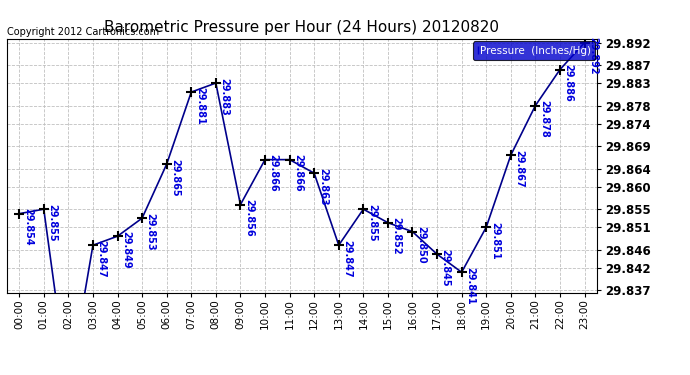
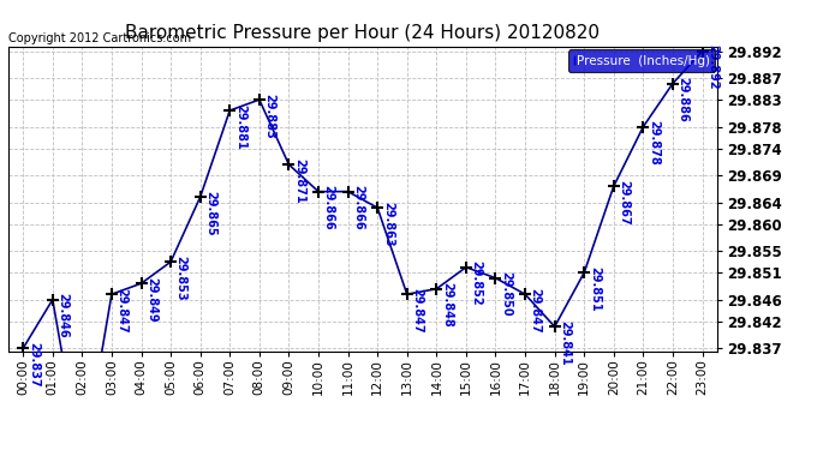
00:00: 29.854 -> 29.837
01:00: 29.855 -> 29.846
09:00: 29.856 -> 29.871
14:00: 29.855 -> 29.848
17:00: 29.845 -> 29.847
